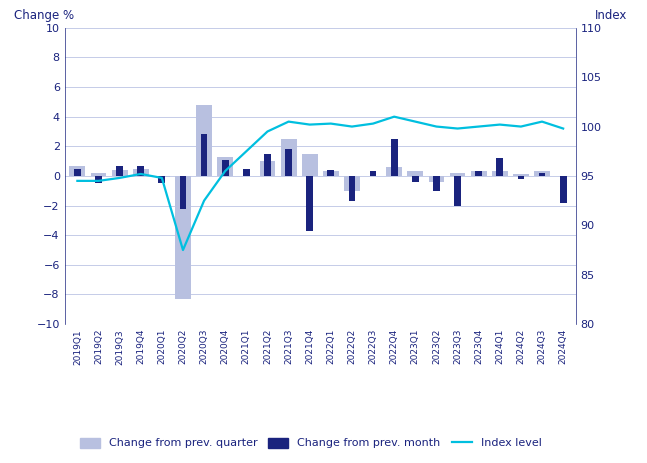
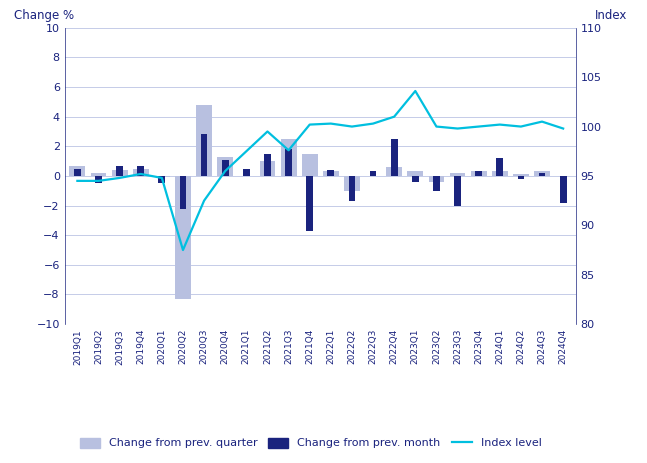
Index level/2021Q3: 100.5 -> 97.6
Index level/2023Q1: 100.5 -> 103.6
